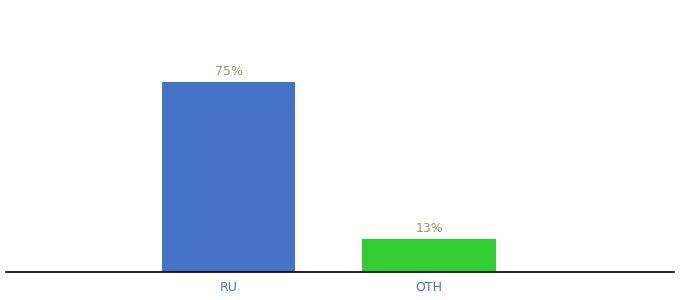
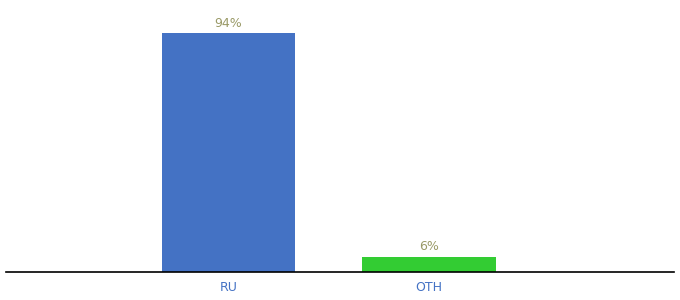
RU: 75% -> 94%
OTH: 13% -> 6%
